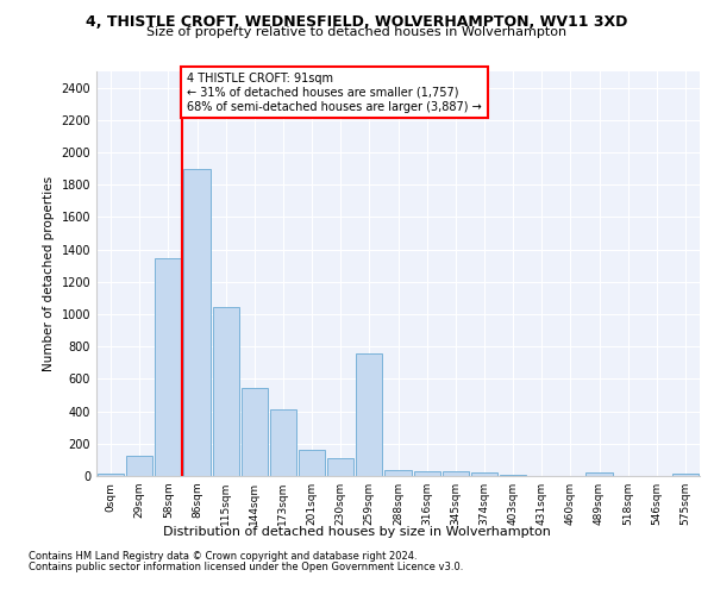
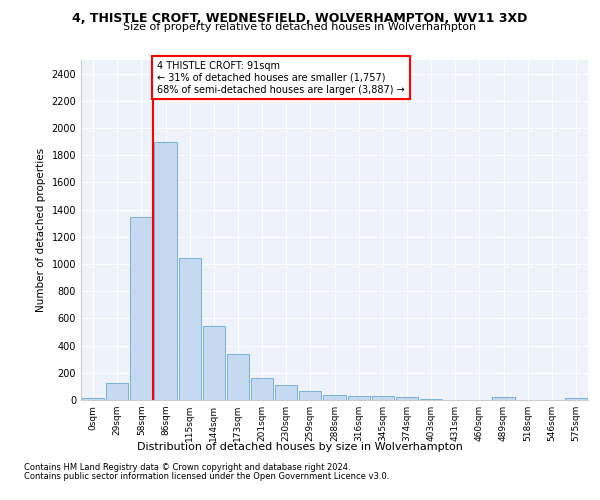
173sqm: 410 -> 340
259sqm: 760 -> 60
